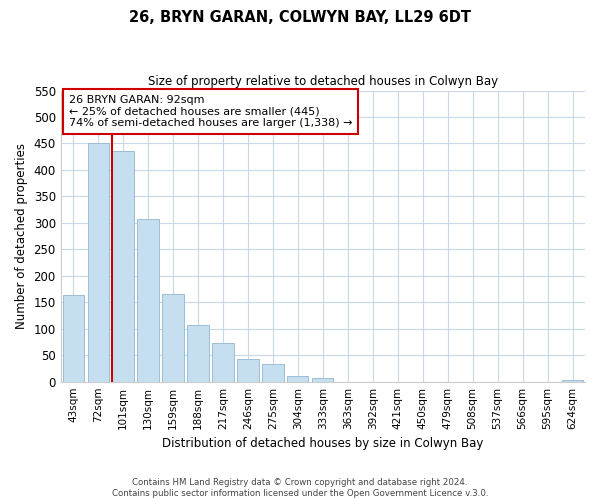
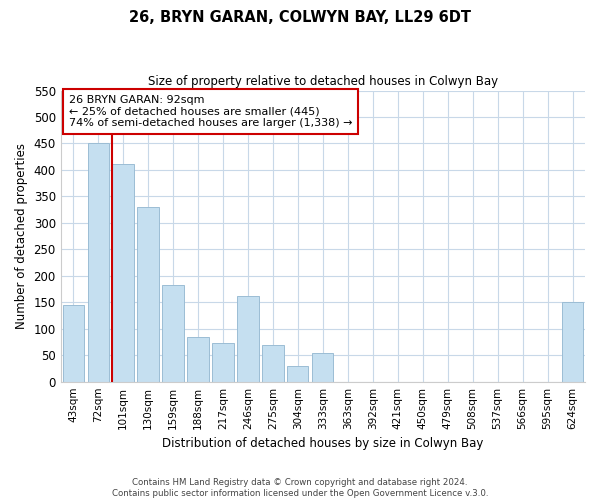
43sqm: 163 -> 144
101sqm: 435 -> 412
130sqm: 308 -> 330
159sqm: 165 -> 182
188sqm: 108 -> 84
246sqm: 43 -> 162
275sqm: 33 -> 70
304sqm: 10 -> 30
333sqm: 7 -> 54
624sqm: 3 -> 150
